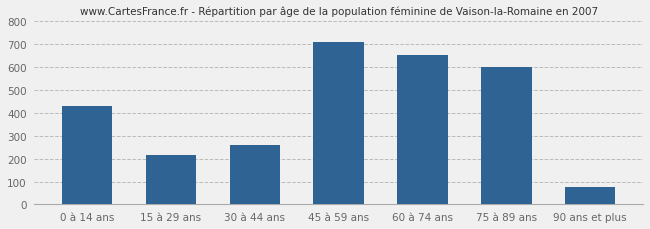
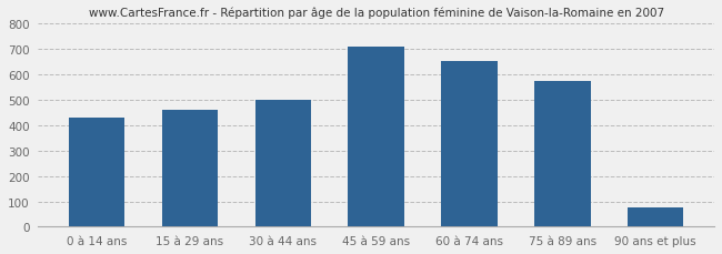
15 à 29 ans: 215 -> 460
30 à 44 ans: 260 -> 500
75 à 89 ans: 600 -> 575
